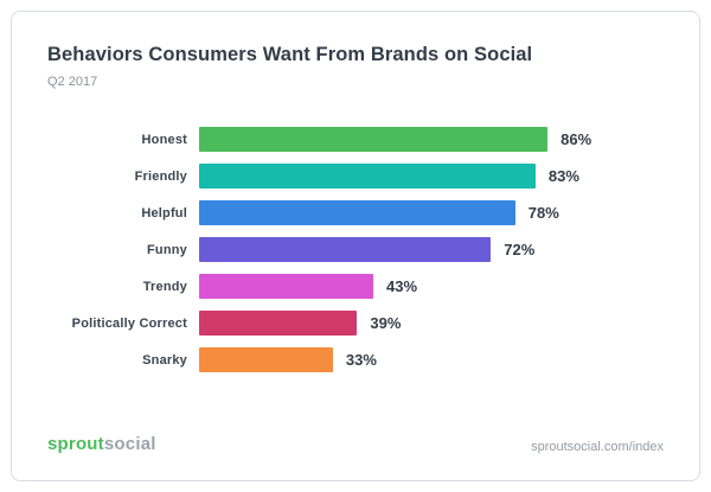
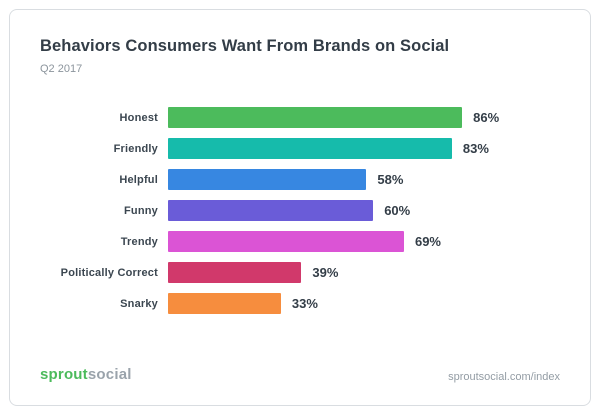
Helpful: 78% -> 58%
Funny: 72% -> 60%
Trendy: 43% -> 69%
